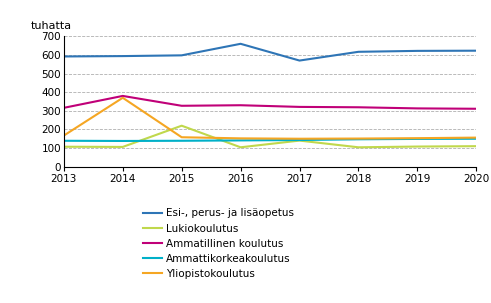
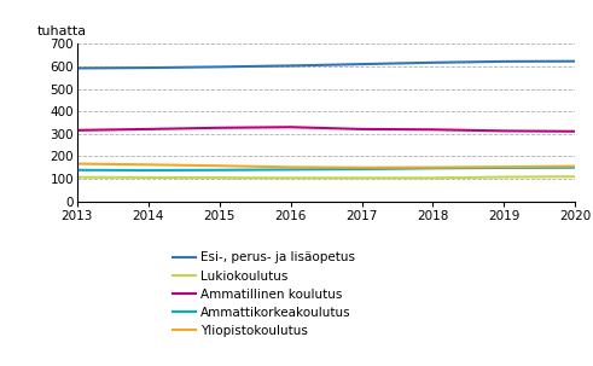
Ammatillinen koulutus/2014: 380 -> 320
Yliopistokoulutus/2014: 370 -> 160
Lukiokoulutus/2015: 220 -> 100
Esi-, perus- ja lisäopetus/2016: 660 -> 600
Esi-, perus- ja lisäopetus/2017: 570 -> 610
Lukiokoulutus/2017: 140 -> 100
